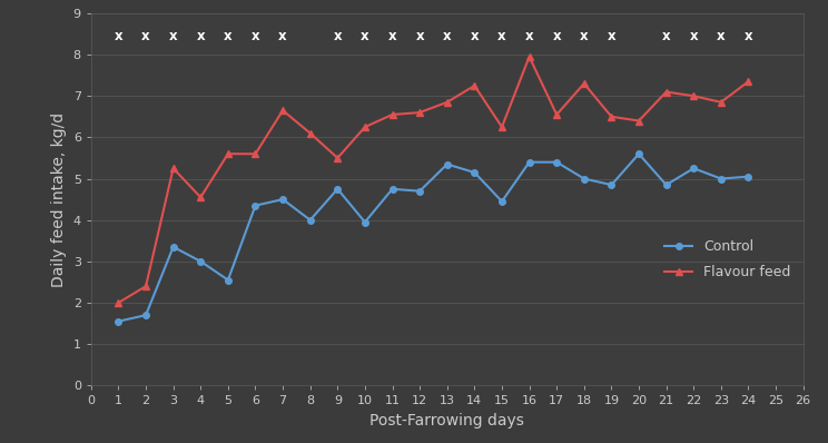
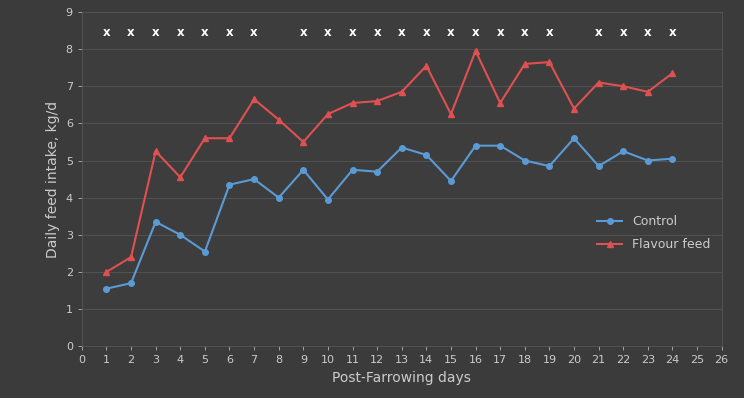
Flavour feed/14: 7.25 -> 7.55
Flavour feed/18: 7.30 -> 7.60
Flavour feed/19: 6.50 -> 7.65
